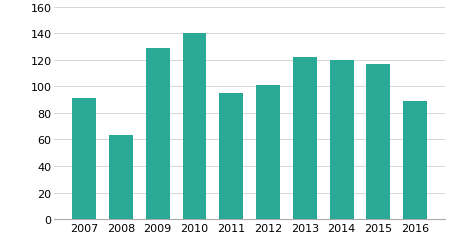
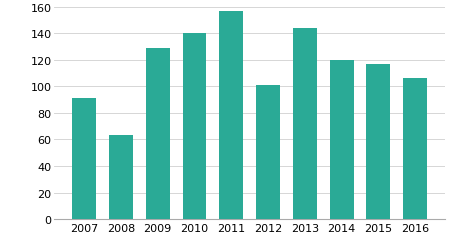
2011: 95 -> 157
2013: 122 -> 144
2016: 89 -> 106
